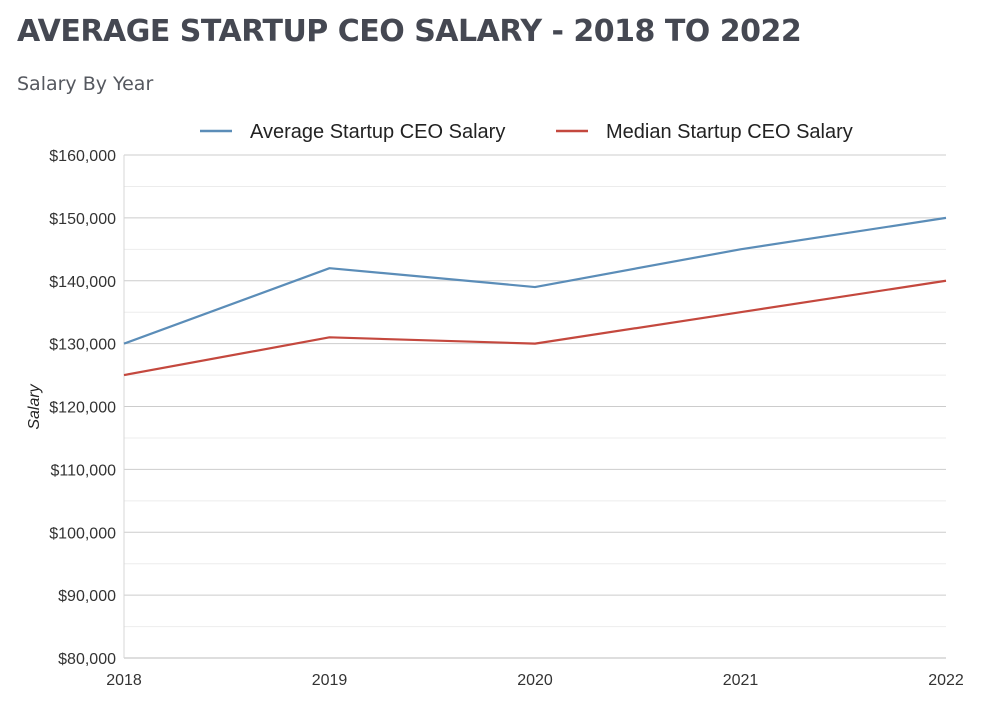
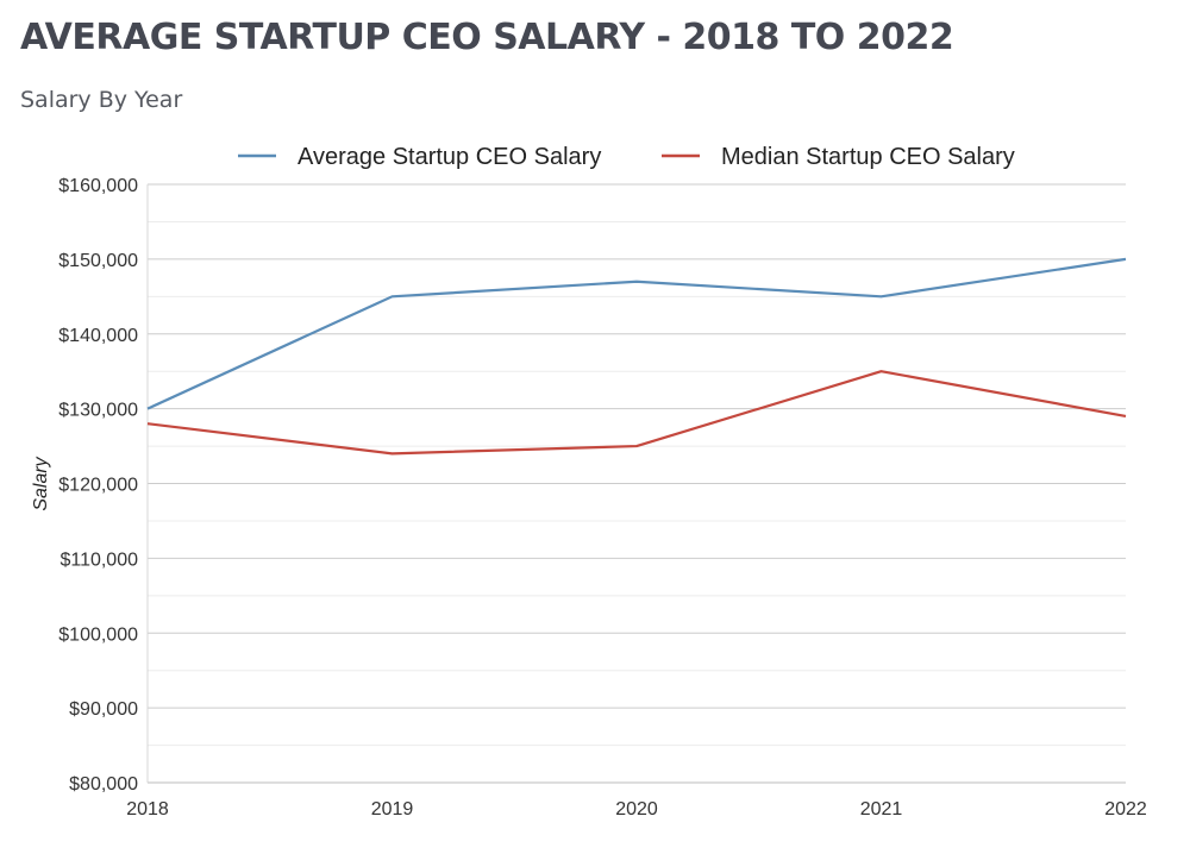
Median Startup CEO Salary/2018: $125000 -> $128000
Average Startup CEO Salary/2019: $142000 -> $145000
Median Startup CEO Salary/2019: $131000 -> $124000
Average Startup CEO Salary/2020: $139000 -> $147000
Median Startup CEO Salary/2020: $130000 -> $125000
Median Startup CEO Salary/2022: $140000 -> $129000
